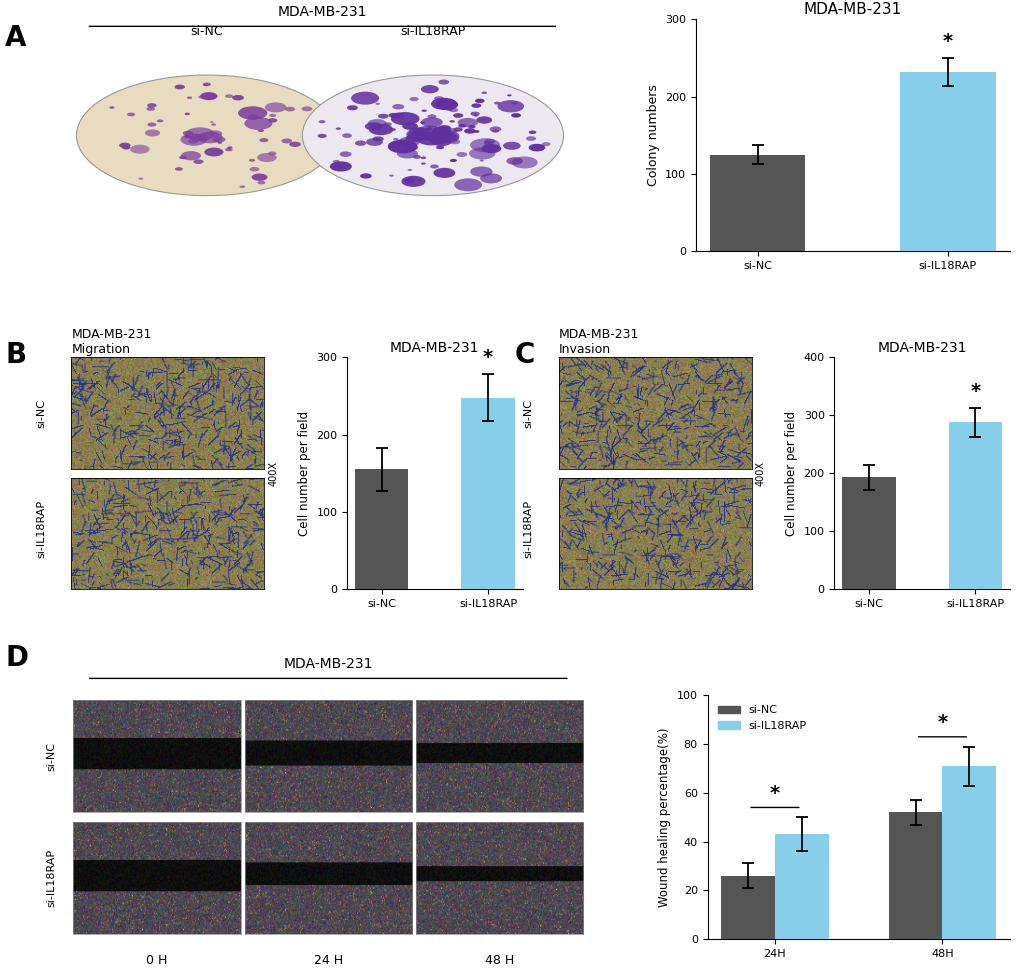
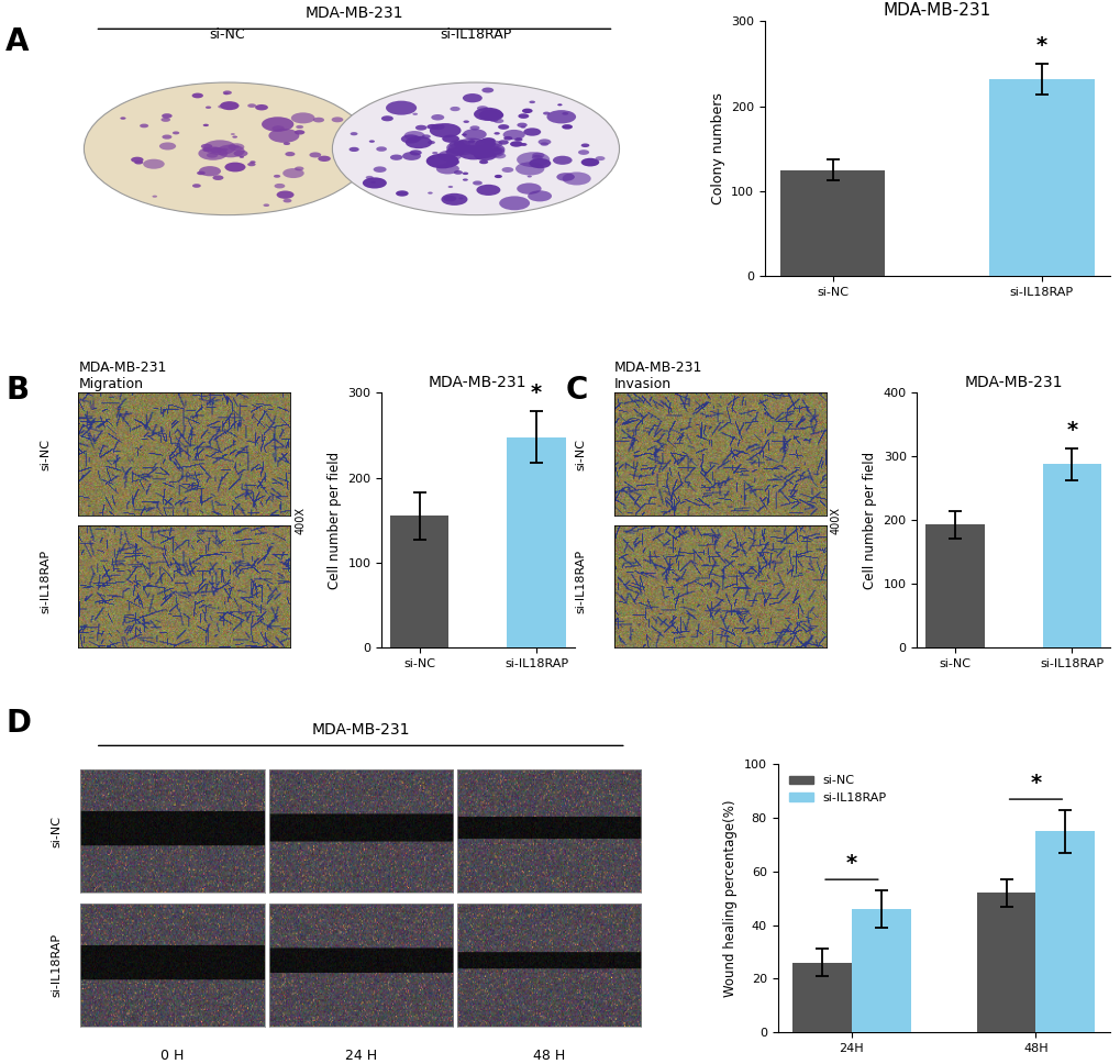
si-IL18RAP/24H: 43 -> 46
si-IL18RAP/48H: 71 -> 75
